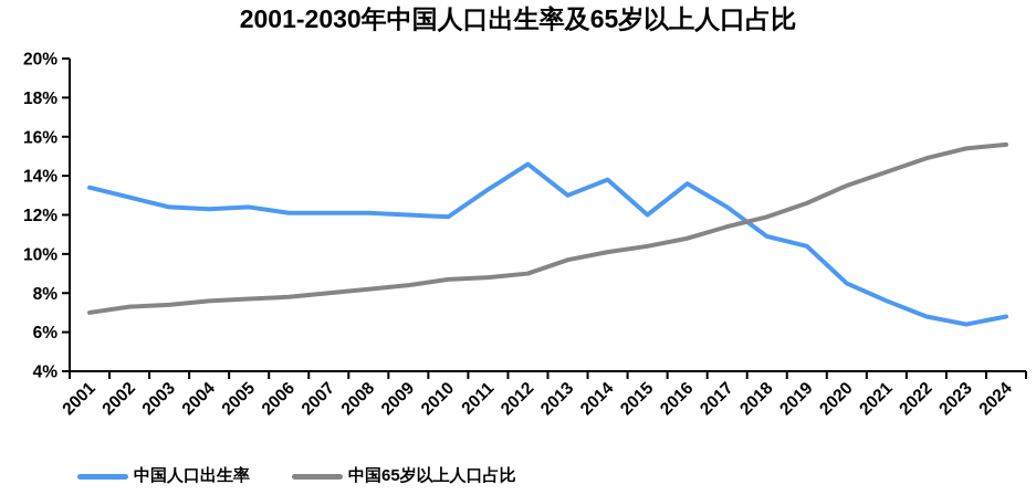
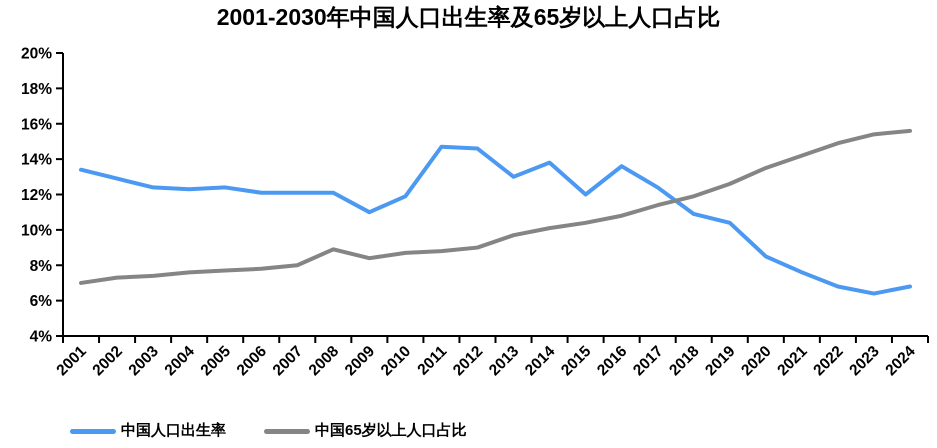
中国65岁以上人口占比/2008: 8.2% -> 8.9%
中国人口出生率/2009: 12.0% -> 11.0%
中国人口出生率/2011: 13.3% -> 14.7%
